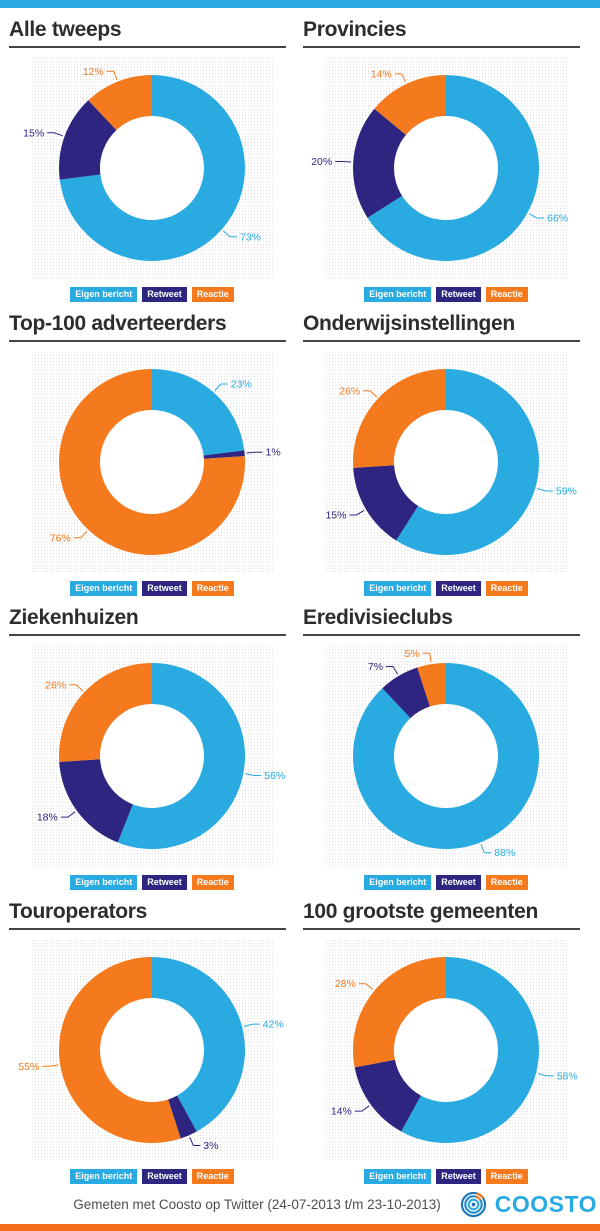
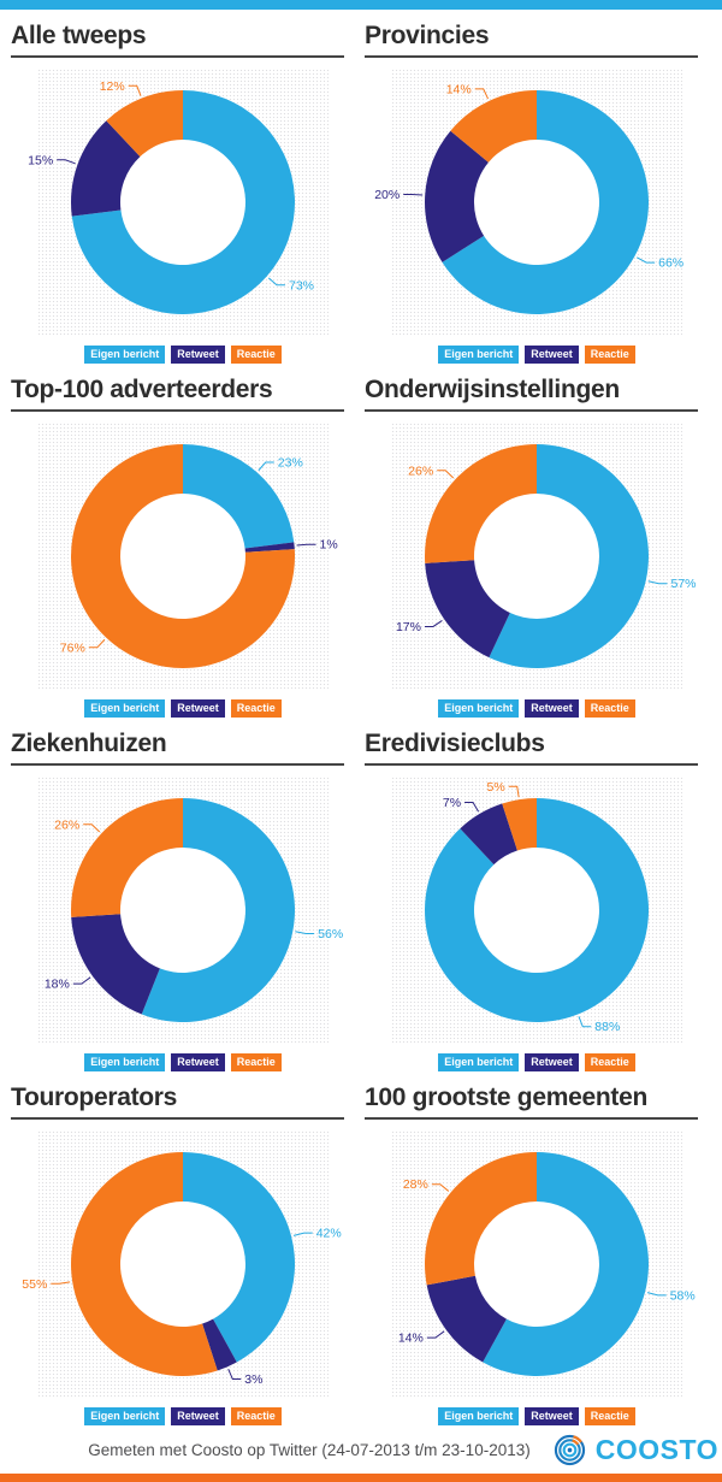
Onderwijsinstellingen/Eigen bericht: 59% -> 57%
Onderwijsinstellingen/Retweet: 15% -> 17%
